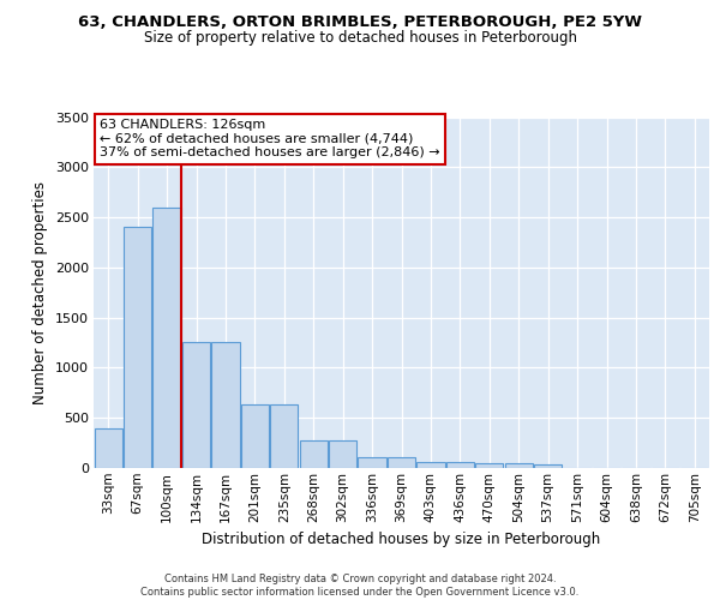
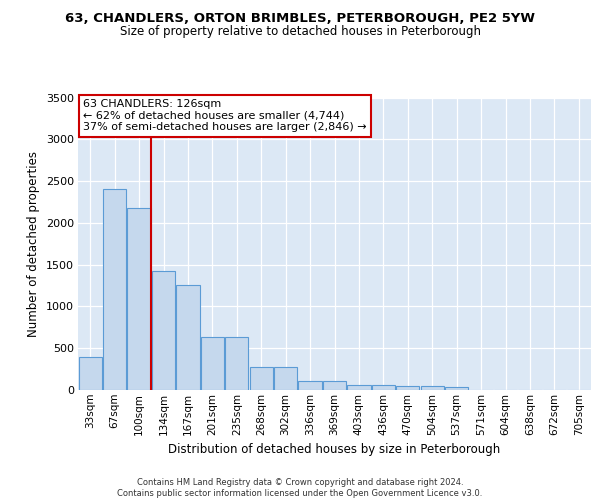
100sqm: 2600 -> 2180
134sqm: 1260 -> 1420
